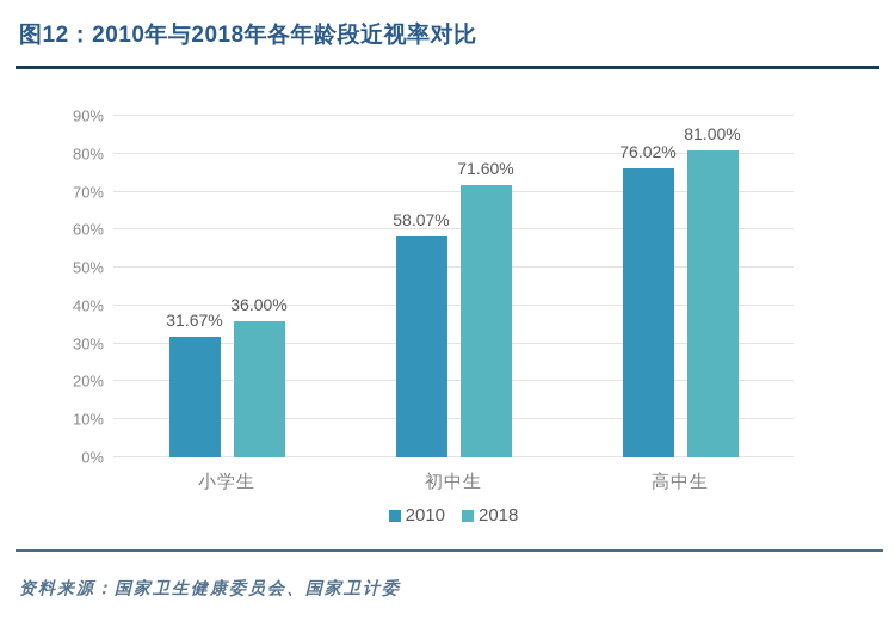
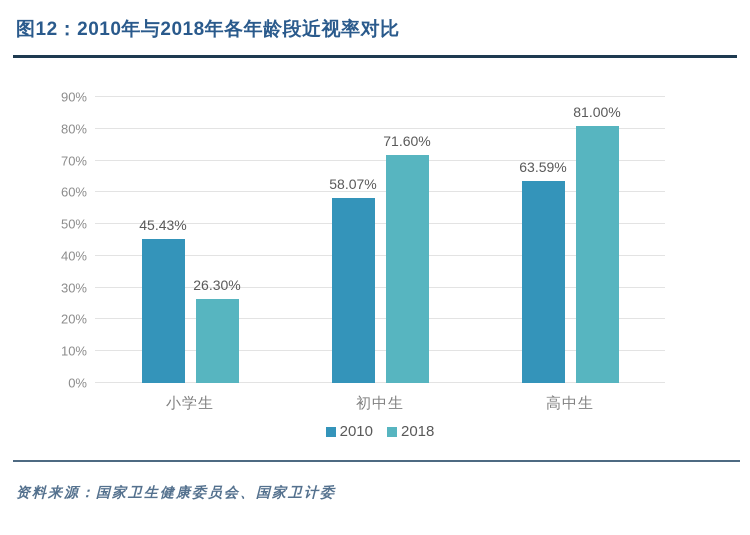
2010/小学生: 31.67% -> 45.43%
2018/小学生: 36.00% -> 26.30%
2010/高中生: 76.02% -> 63.59%
